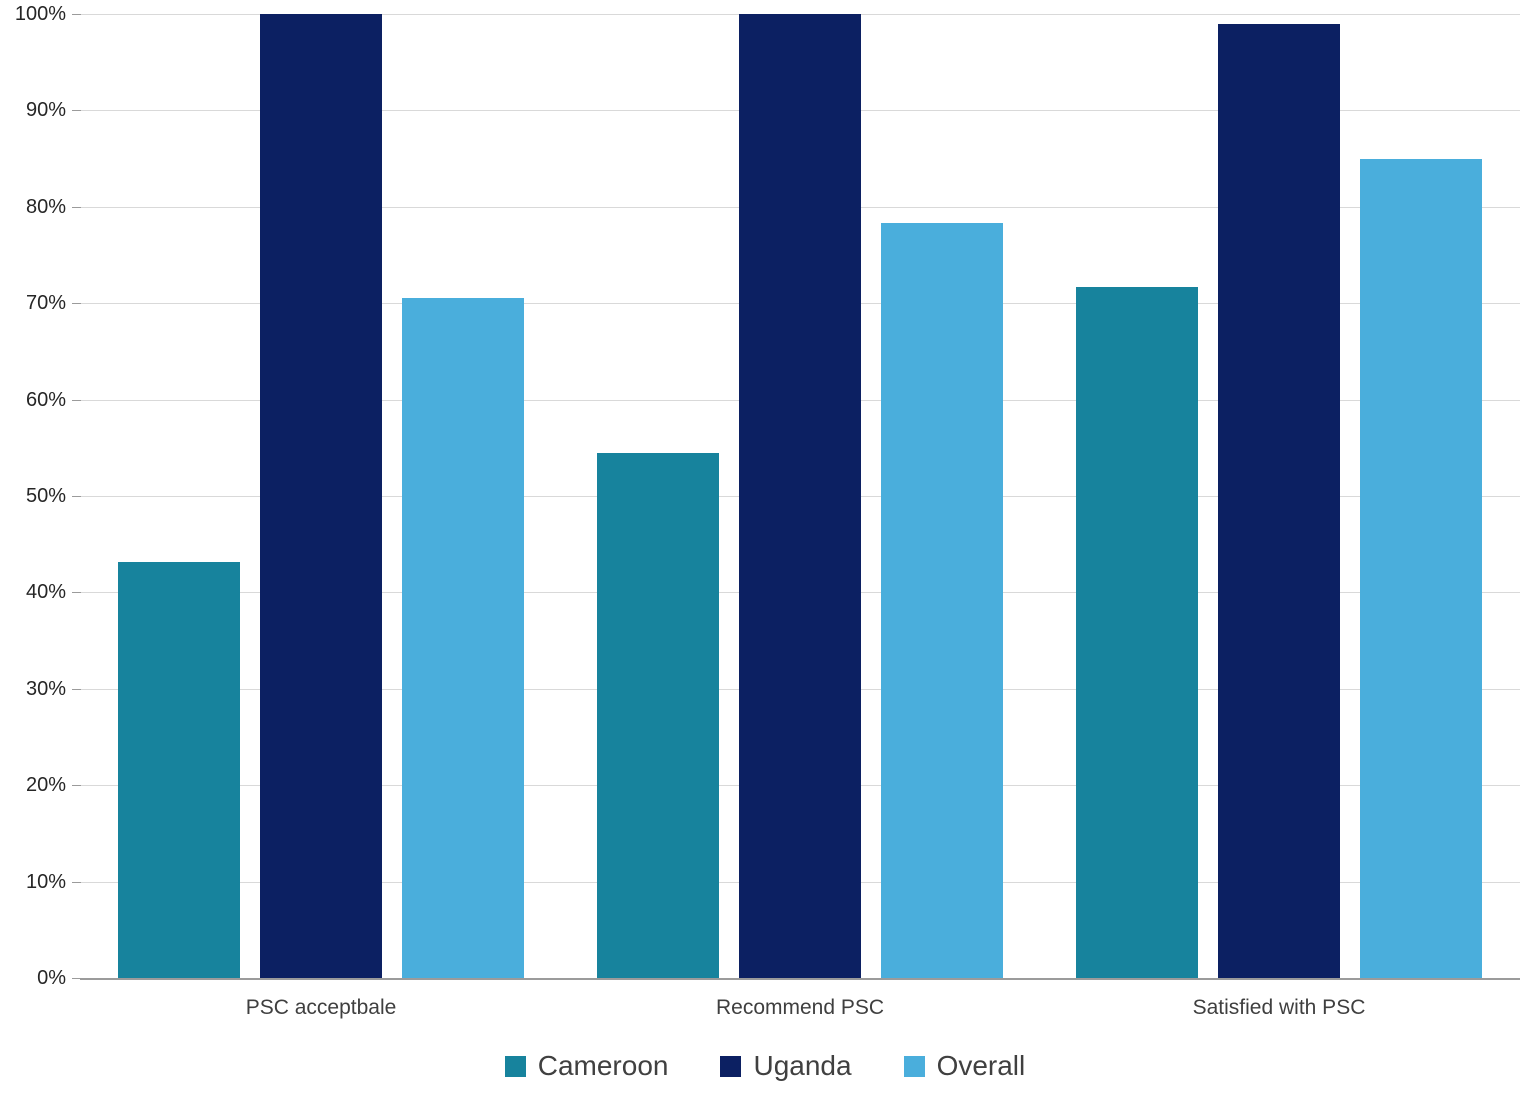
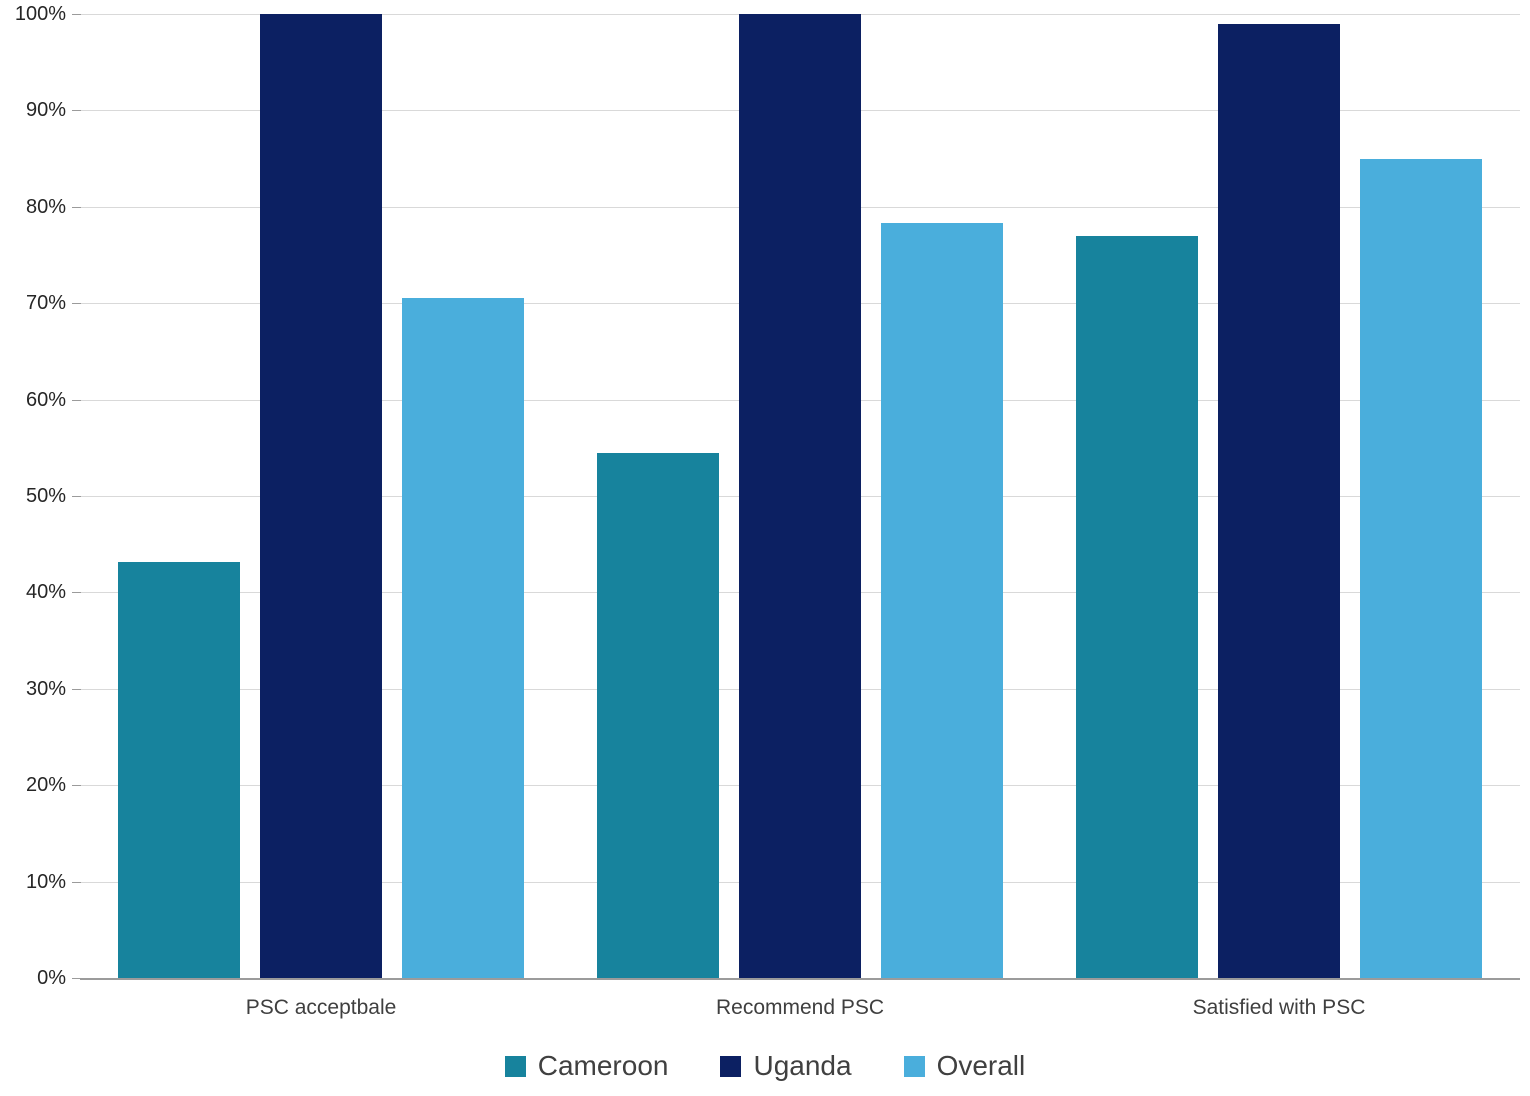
Cameroon/Satisfied with PSC: 72% -> 77%
